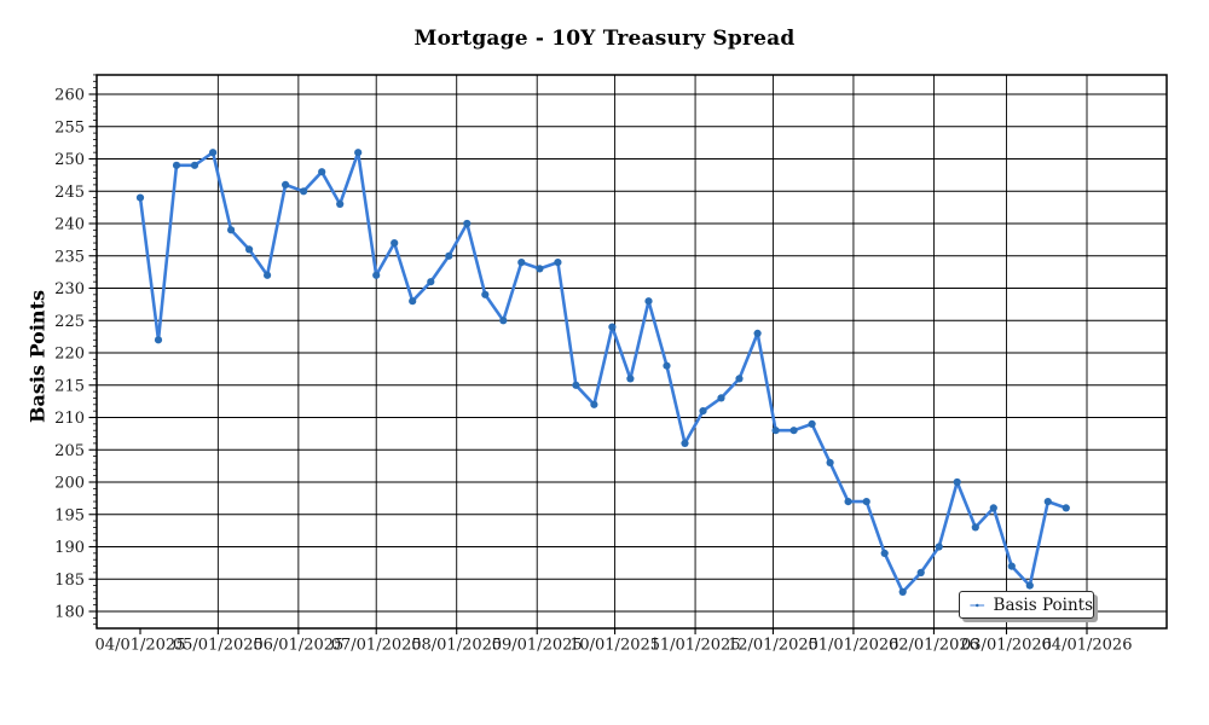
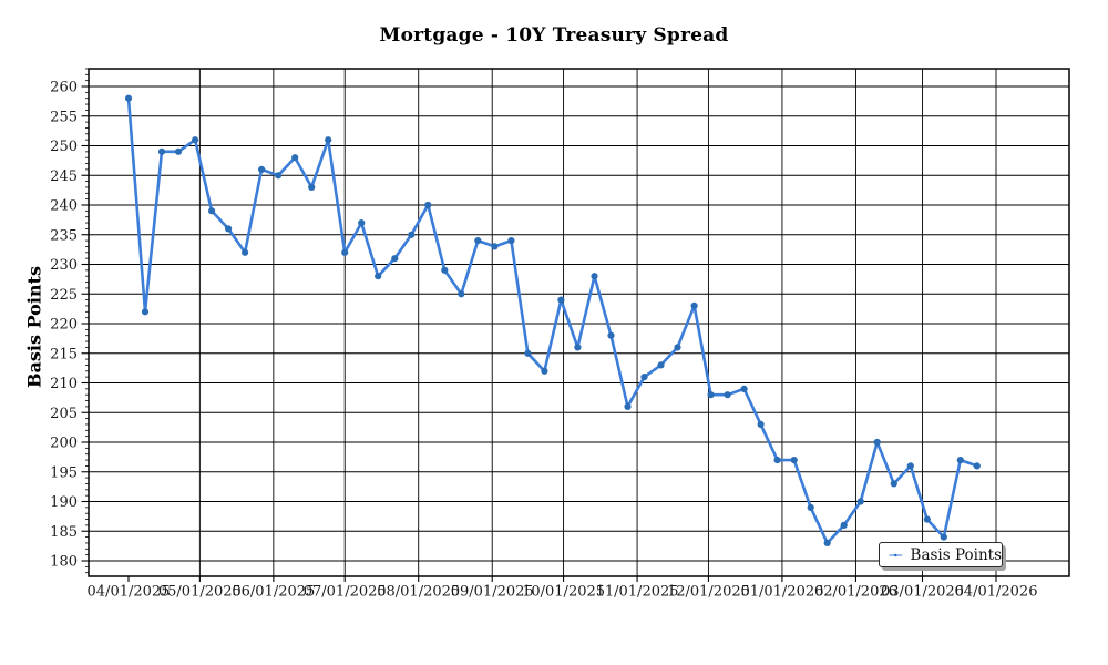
04/01/2025: 244 -> 258
